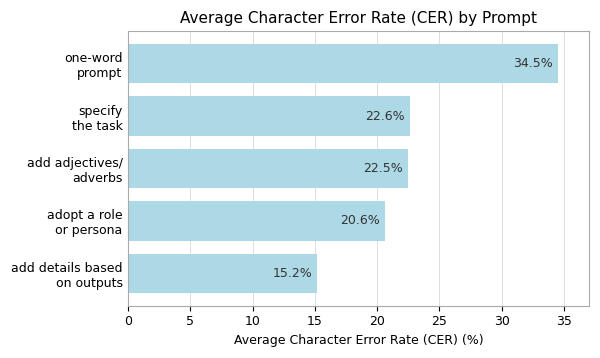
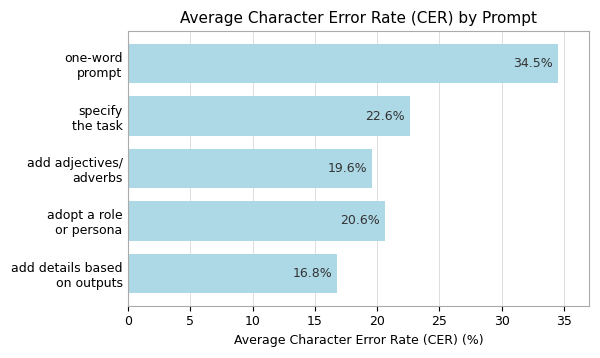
add adjectives/ adverbs: 22.5% -> 19.6%
add details based on outputs: 15.2% -> 16.8%
